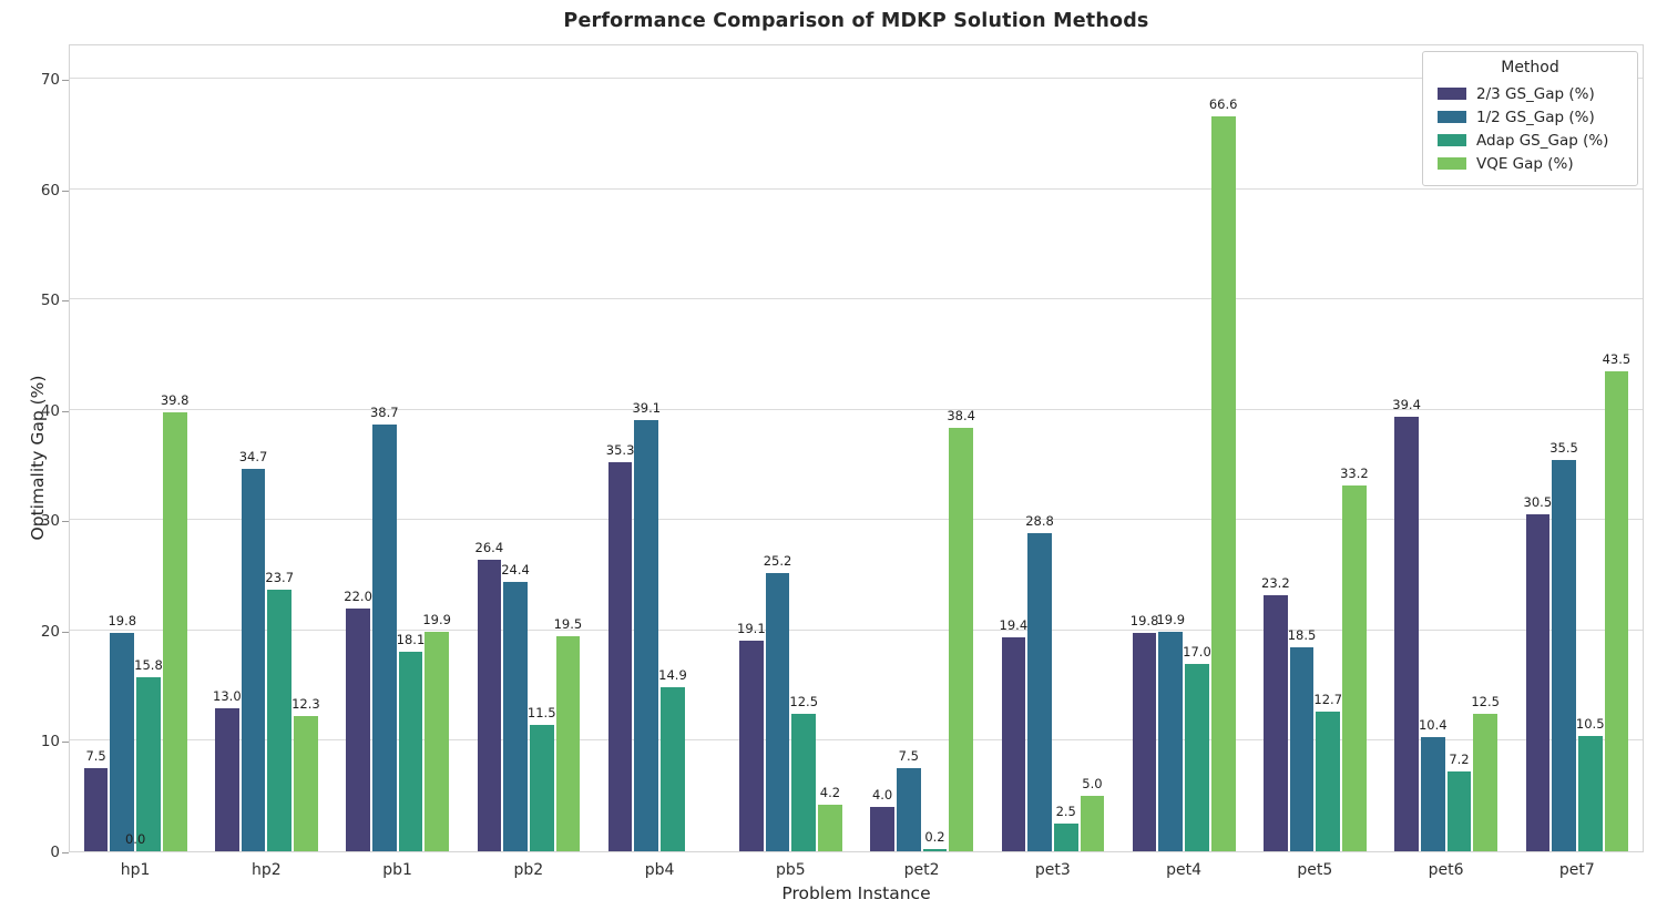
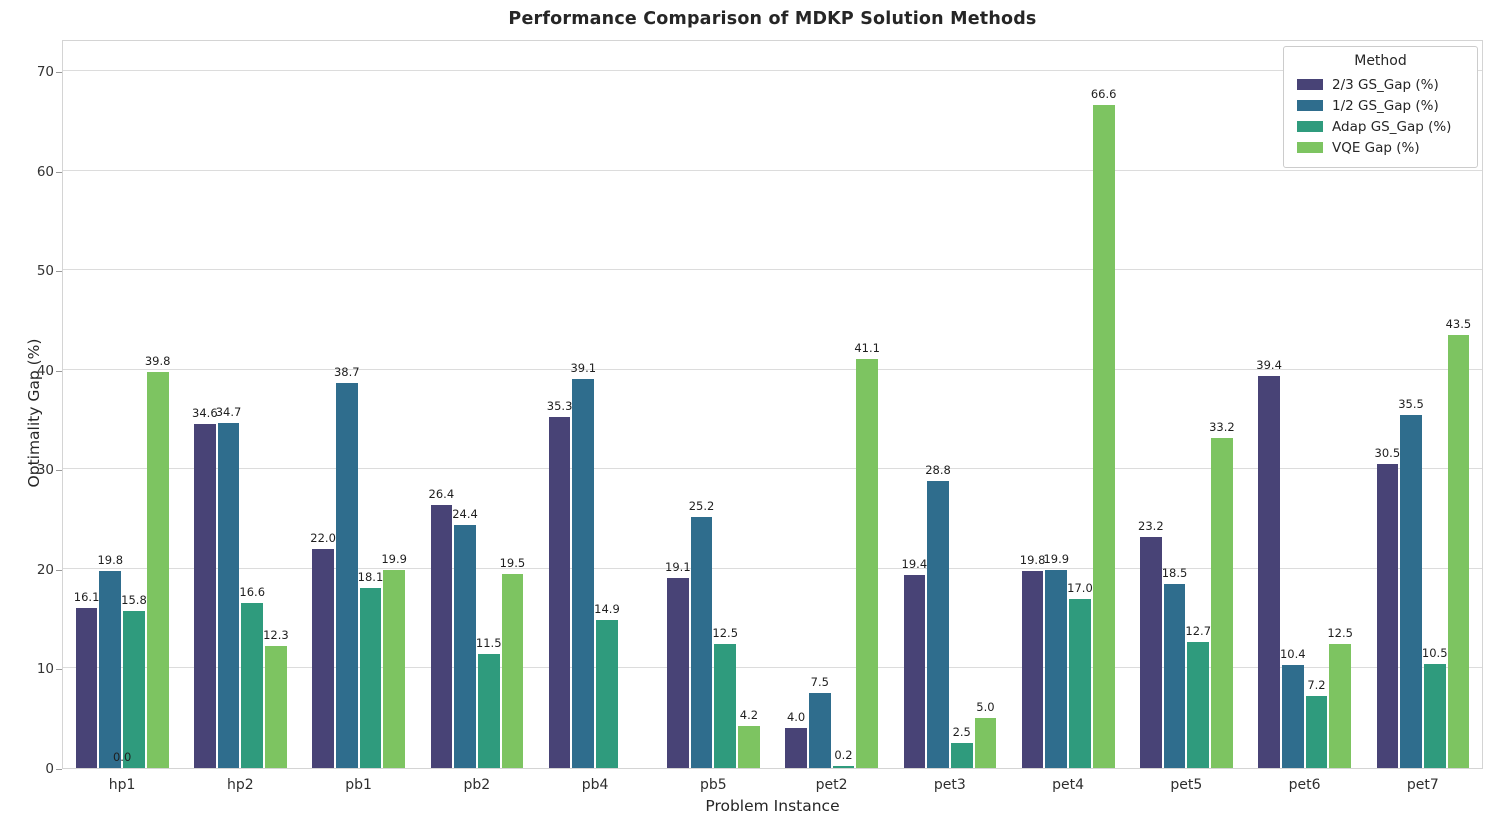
2/3 GS_Gap (%)/hp1: 7.5 -> 16.1
2/3 GS_Gap (%)/hp2: 13.0 -> 34.6
Adap GS_Gap (%)/hp2: 23.7 -> 16.6
VQE Gap (%)/pet2: 38.4 -> 41.1
